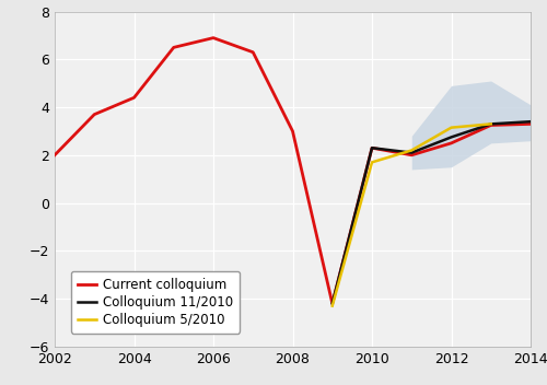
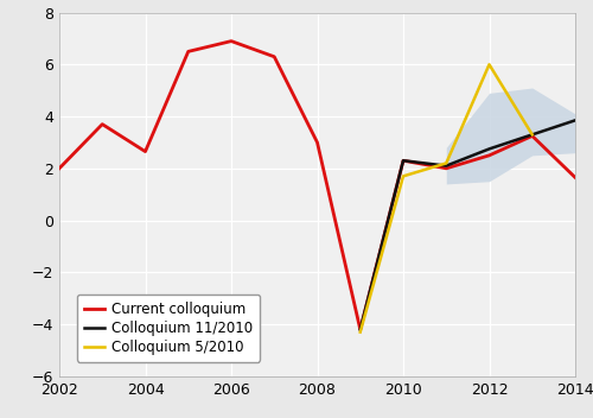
Current colloquium/2004: 4.40 -> 2.65
Colloquium 5/2010/2012: 3.15 -> 6.00
Current colloquium/2014: 3.30 -> 1.65
Colloquium 11/2010/2014: 3.40 -> 3.85
